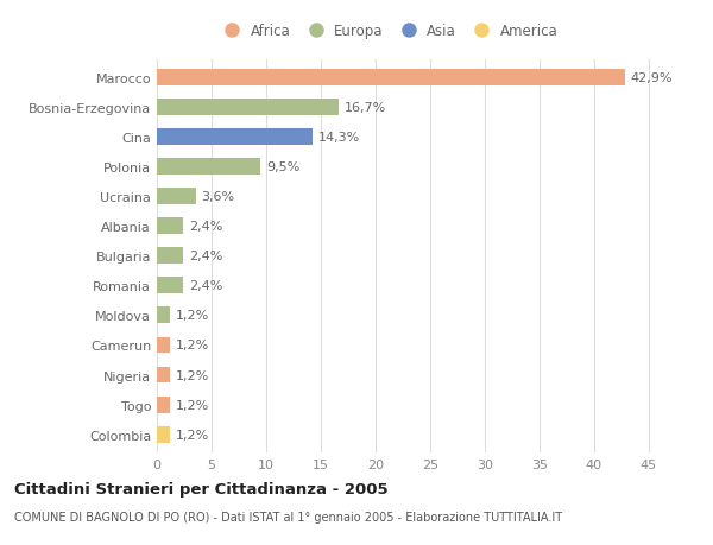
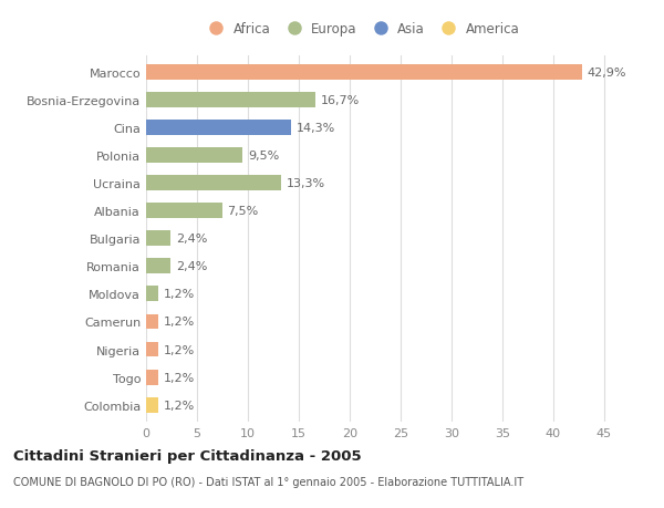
Ucraina: 3,6% -> 13,3%
Albania: 2,4% -> 7,5%
